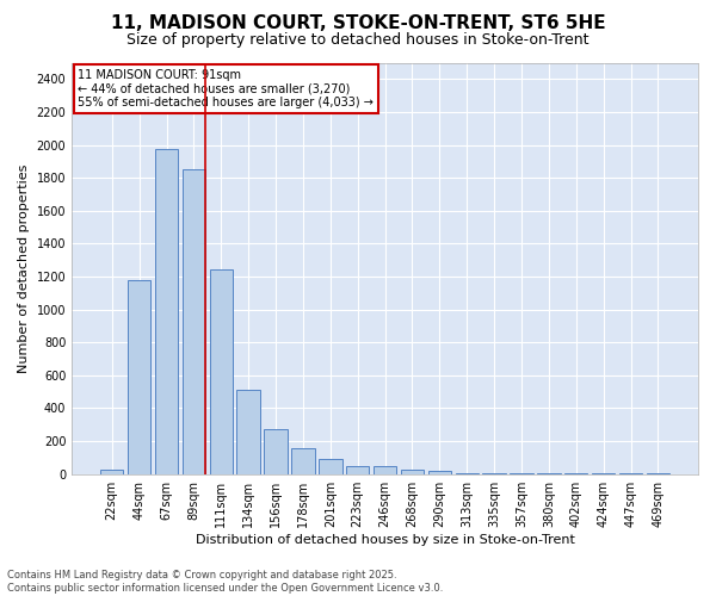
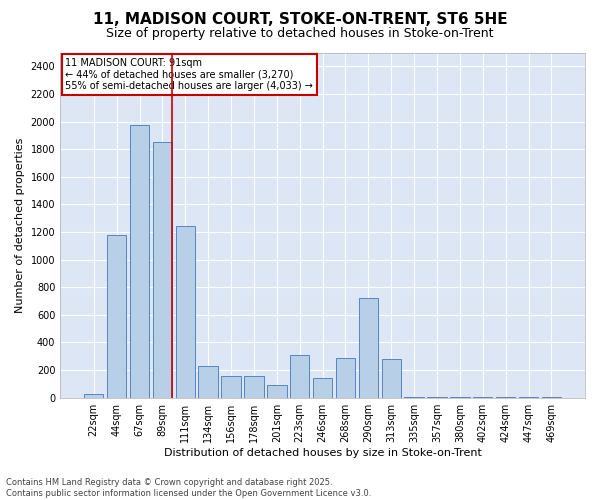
134sqm: 520 -> 230
156sqm: 270 -> 160
223sqm: 50 -> 310
246sqm: 40 -> 140
268sqm: 20 -> 290
290sqm: 20 -> 720
313sqm: 0 -> 280
